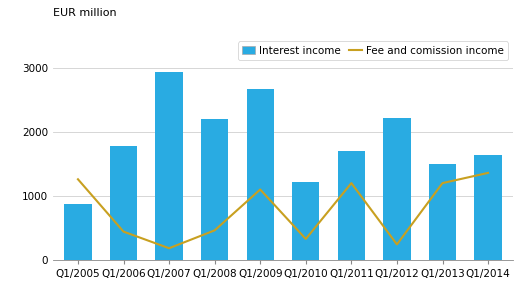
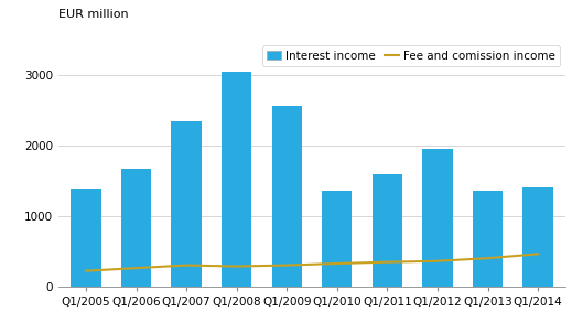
Interest income/Q1/2005: 880 -> 1390
Fee and comission income/Q1/2005: 1260 -> 220
Interest income/Q1/2006: 1780 -> 1670
Fee and comission income/Q1/2006: 440 -> 260
Interest income/Q1/2007: 2940 -> 2340
Fee and comission income/Q1/2007: 180 -> 300
Interest income/Q1/2008: 2200 -> 3050
Fee and comission income/Q1/2008: 460 -> 280
Interest income/Q1/2009: 2680 -> 2560
Fee and comission income/Q1/2009: 1100 -> 300
Interest income/Q1/2010: 1220 -> 1360
Interest income/Q1/2011: 1700 -> 1590
Fee and comission income/Q1/2011: 1200 -> 340
Interest income/Q1/2012: 2220 -> 1960
Fee and comission income/Q1/2012: 240 -> 360
Interest income/Q1/2013: 1500 -> 1360
Fee and comission income/Q1/2013: 1200 -> 400
Interest income/Q1/2014: 1640 -> 1400
Fee and comission income/Q1/2014: 1360 -> 460
